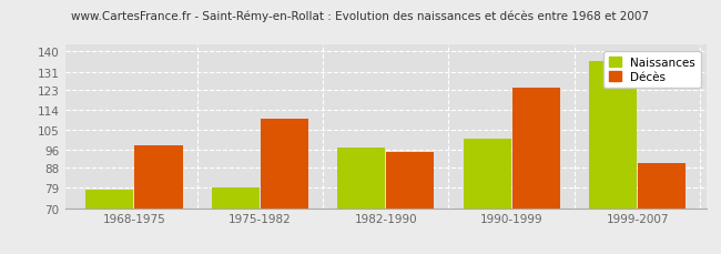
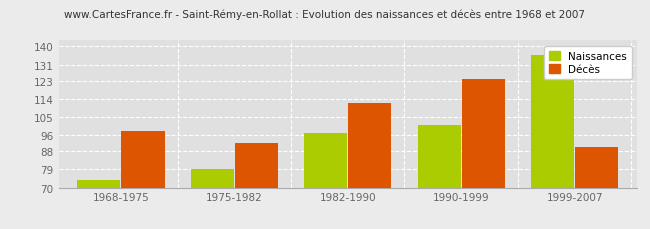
Naissances/1968-1975: 78 -> 74
Décès/1975-1982: 110 -> 92
Décès/1982-1990: 95 -> 112
